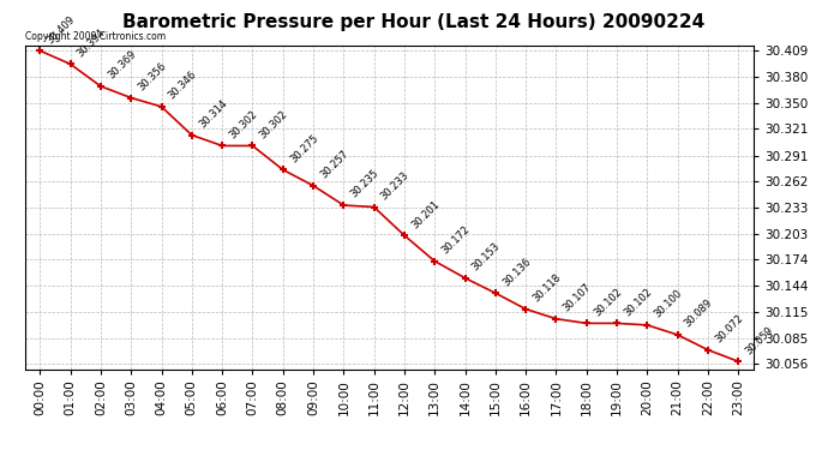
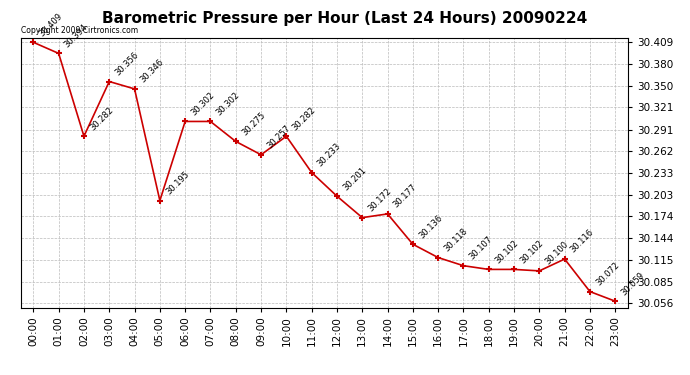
02:00: 30.369 -> 30.282
05:00: 30.314 -> 30.195
10:00: 30.235 -> 30.282
14:00: 30.153 -> 30.177
21:00: 30.089 -> 30.116
